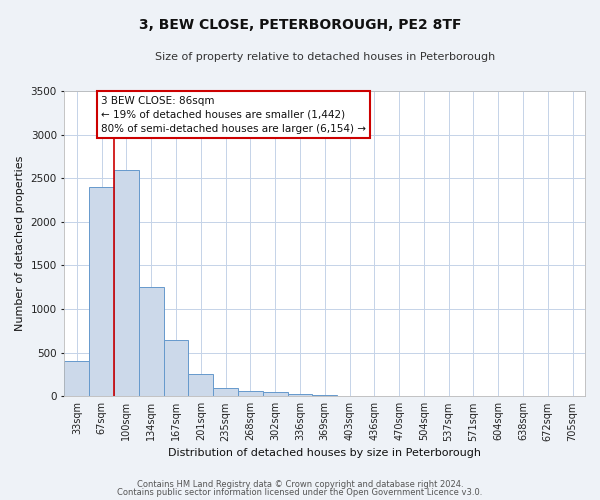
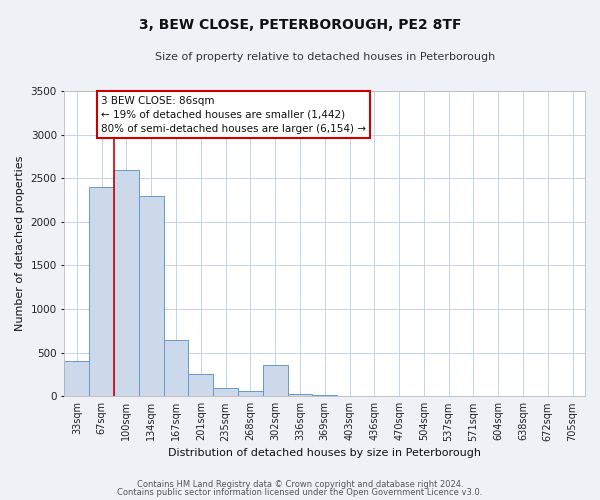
134sqm: 1250 -> 2300
302sqm: 40 -> 360
